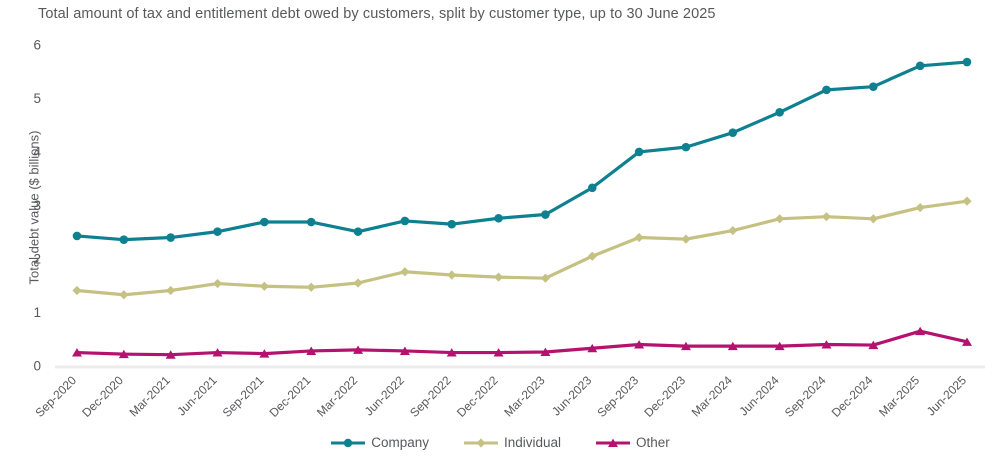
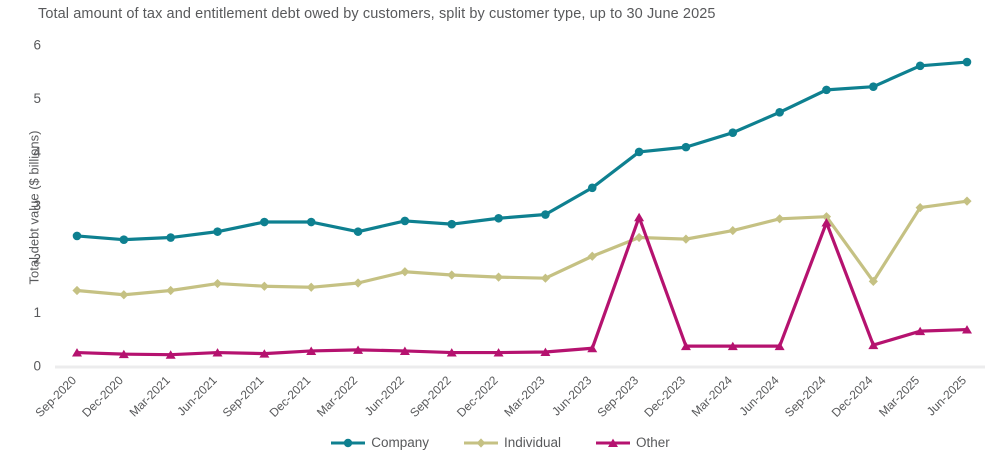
Other/Sep-2023: 0.4 -> 2.8
Other/Sep-2024: 0.4 -> 2.7
Individual/Dec-2024: 2.8 -> 1.6
Other/Jun-2025: 0.5 -> 0.7
